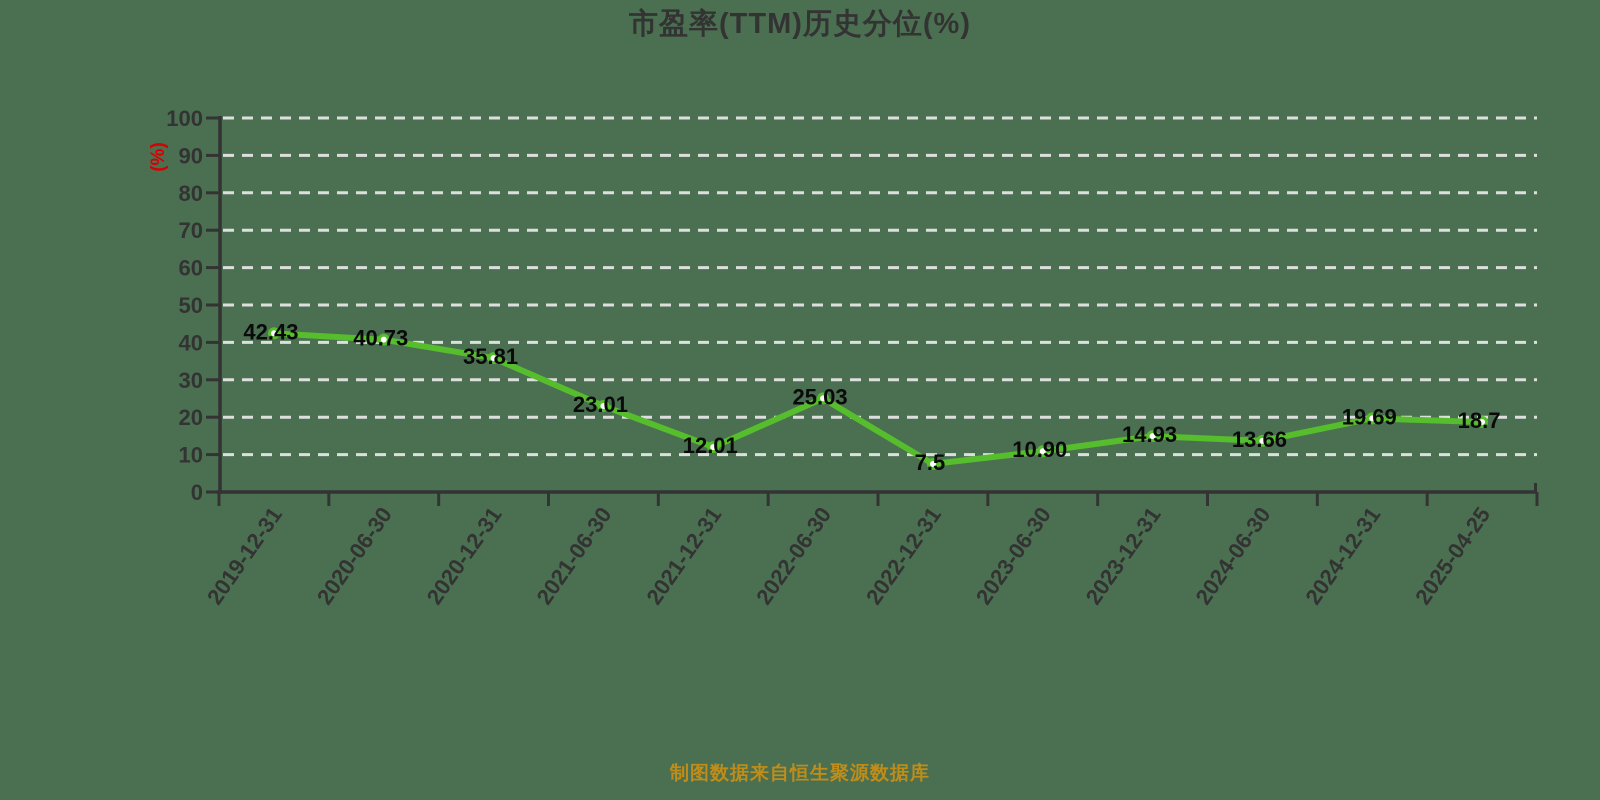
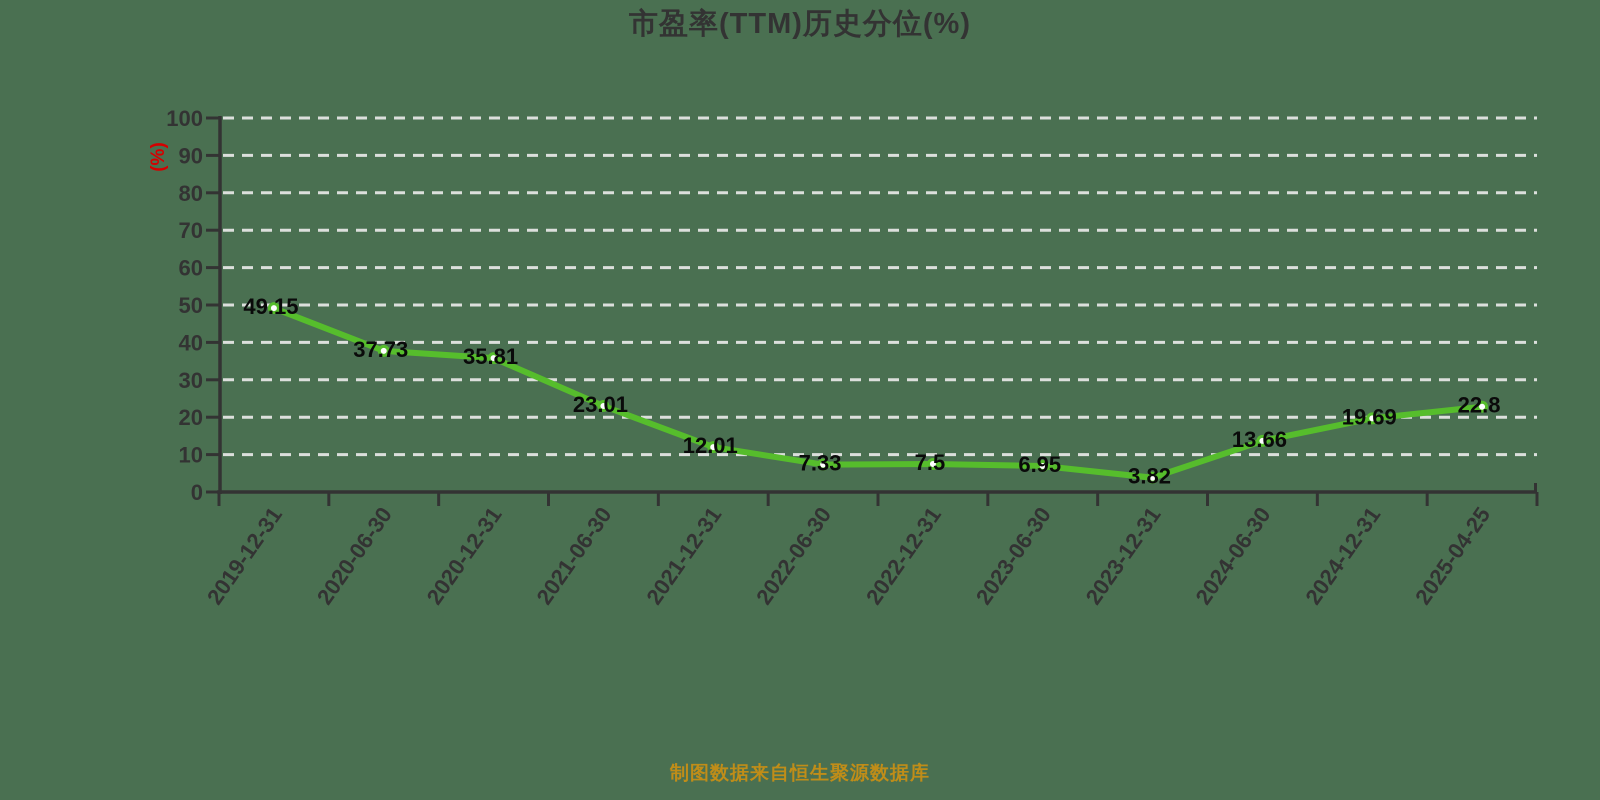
2019-12-31: 42.43 -> 49.15
2020-06-30: 40.73 -> 37.73
2022-06-30: 25.03 -> 7.33
2023-06-30: 10.90 -> 6.95
2023-12-31: 14.93 -> 3.82
2025-04-25: 18.7 -> 22.8
